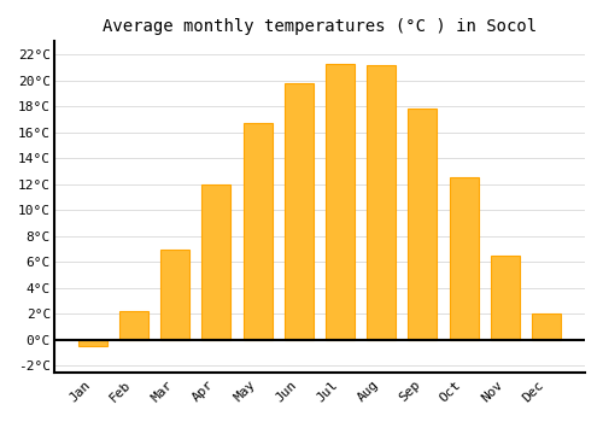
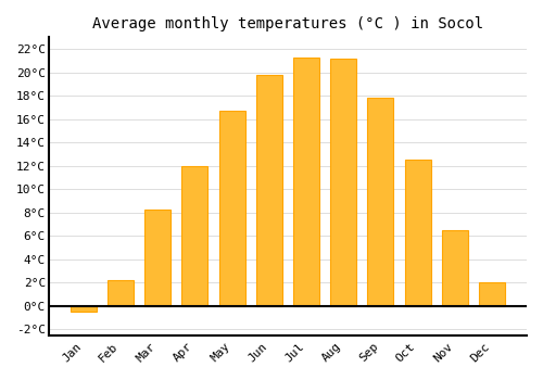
Mar: 7.0°C -> 8.3°C
